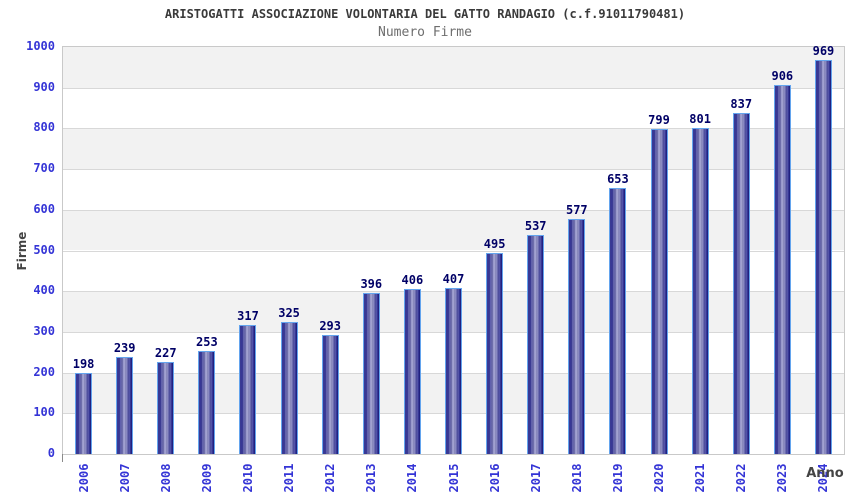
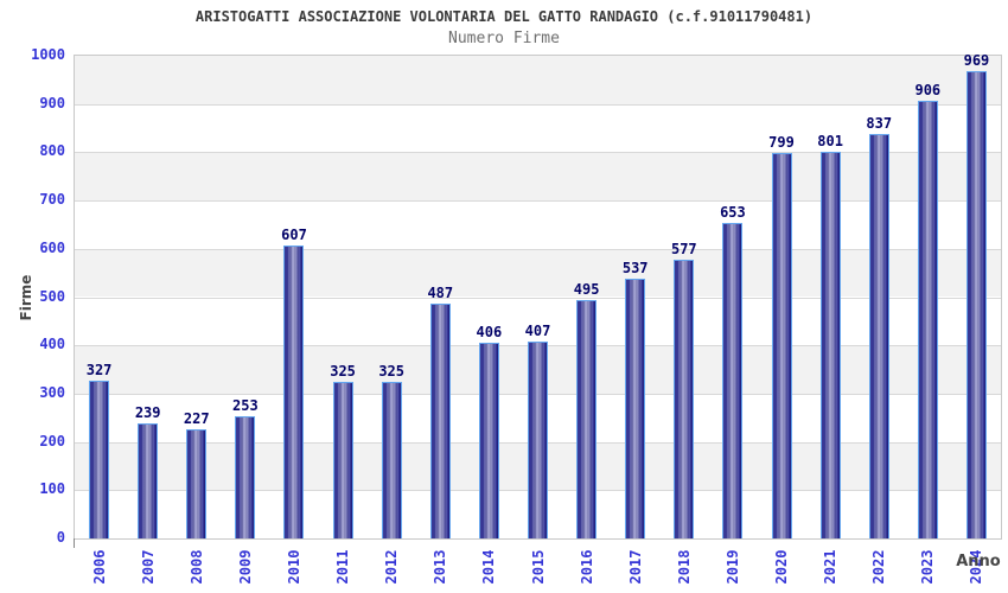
2006: 198 -> 327
2010: 317 -> 607
2012: 293 -> 325
2013: 396 -> 487
